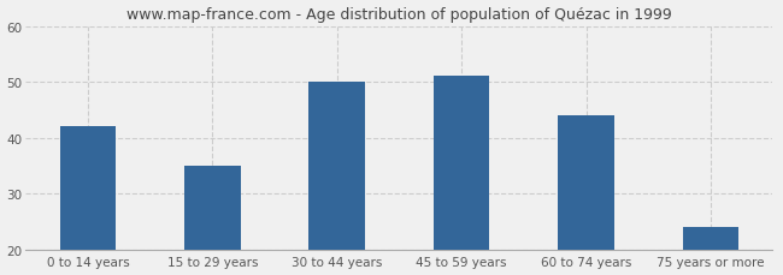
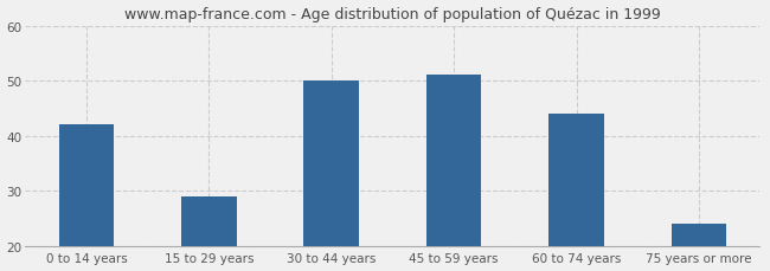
15 to 29 years: 35 -> 29
